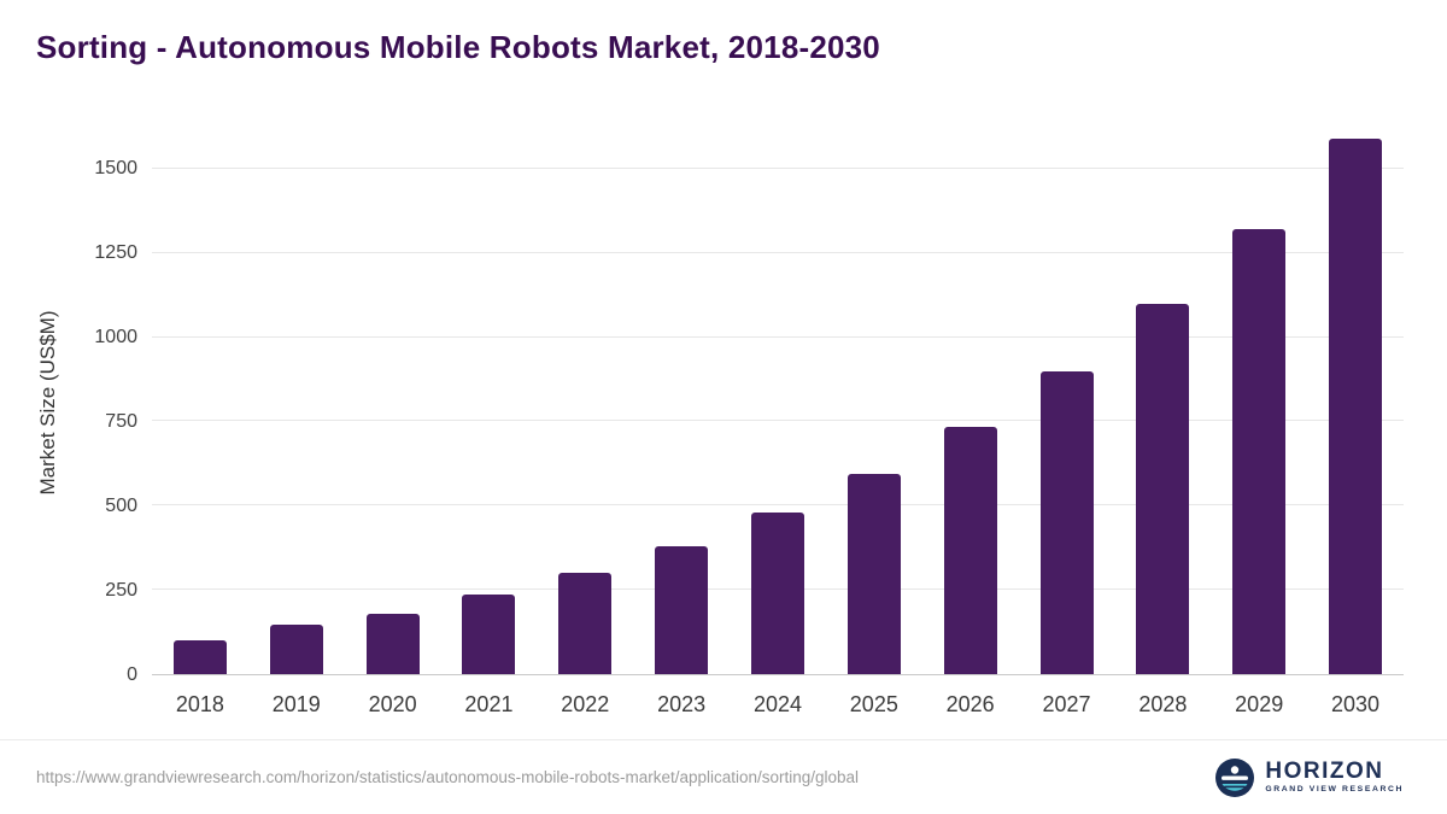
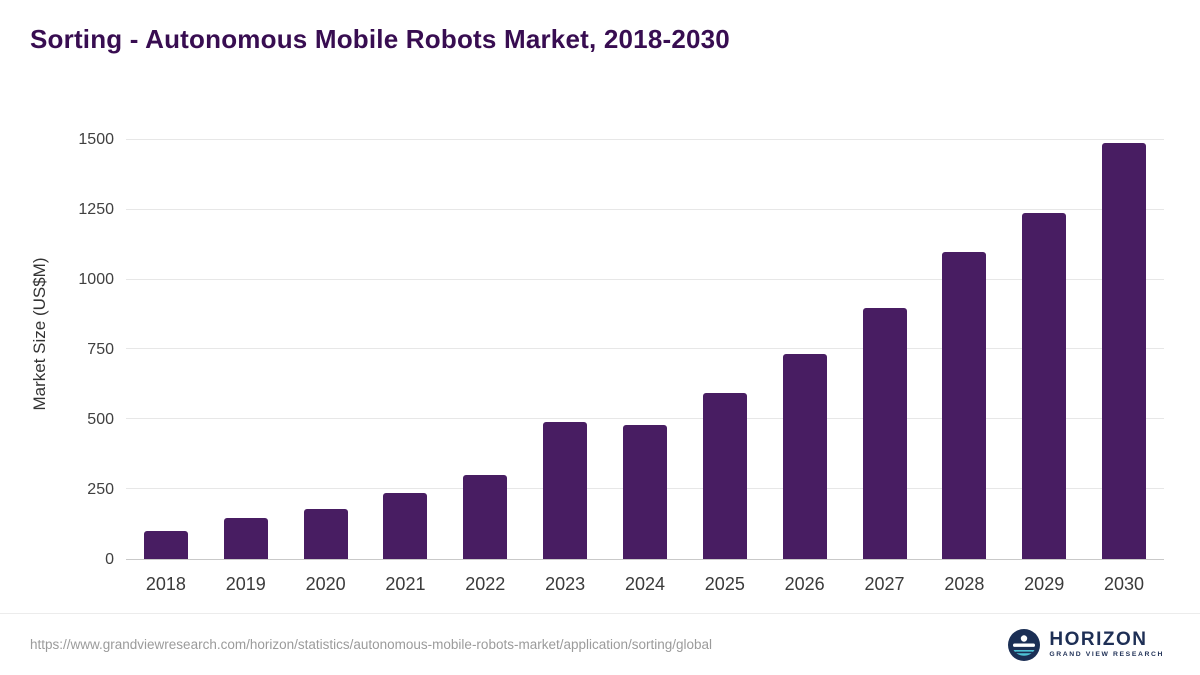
2023: 380 -> 490
2029: 1320 -> 1240
2030: 1590 -> 1490
